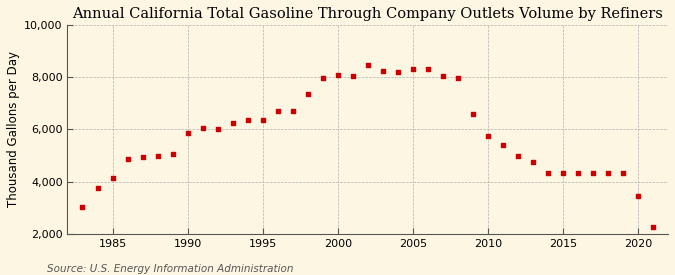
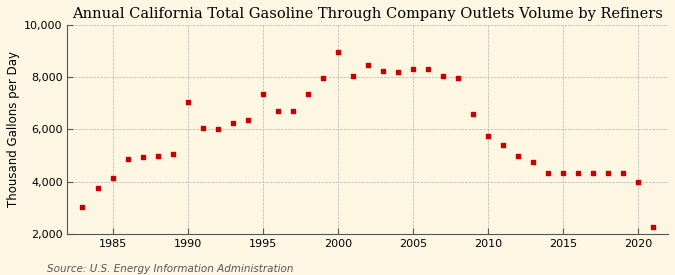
1990: 5,850 -> 7,050
1995: 6,350 -> 7,350
2000: 8,100 -> 8,950
2020: 3,450 -> 4,000
